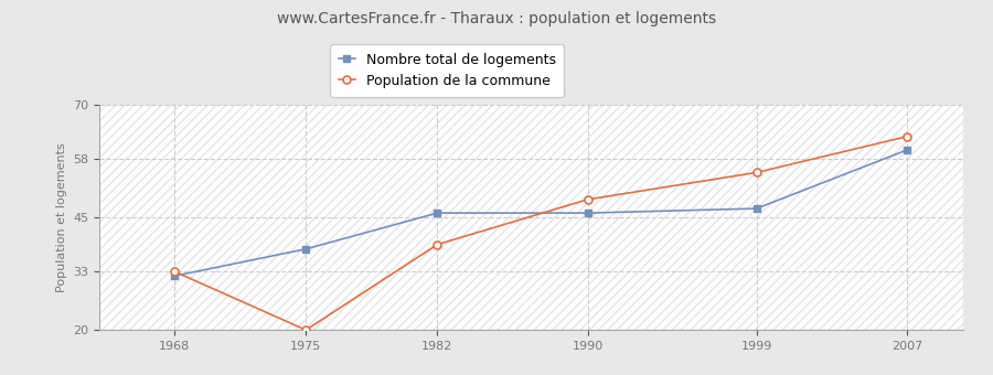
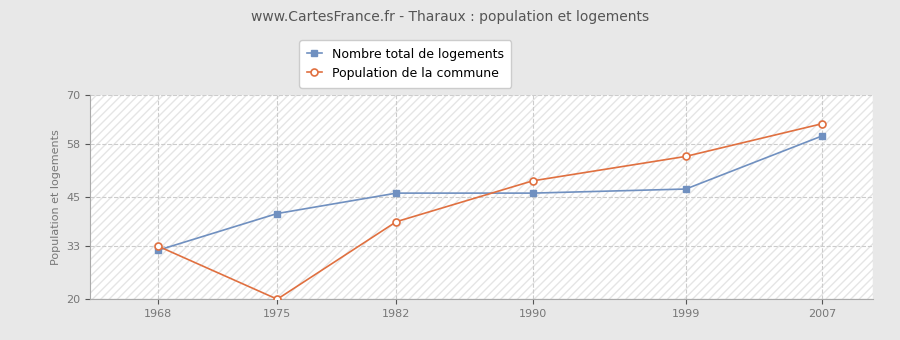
Nombre total de logements/1975: 38 -> 41
